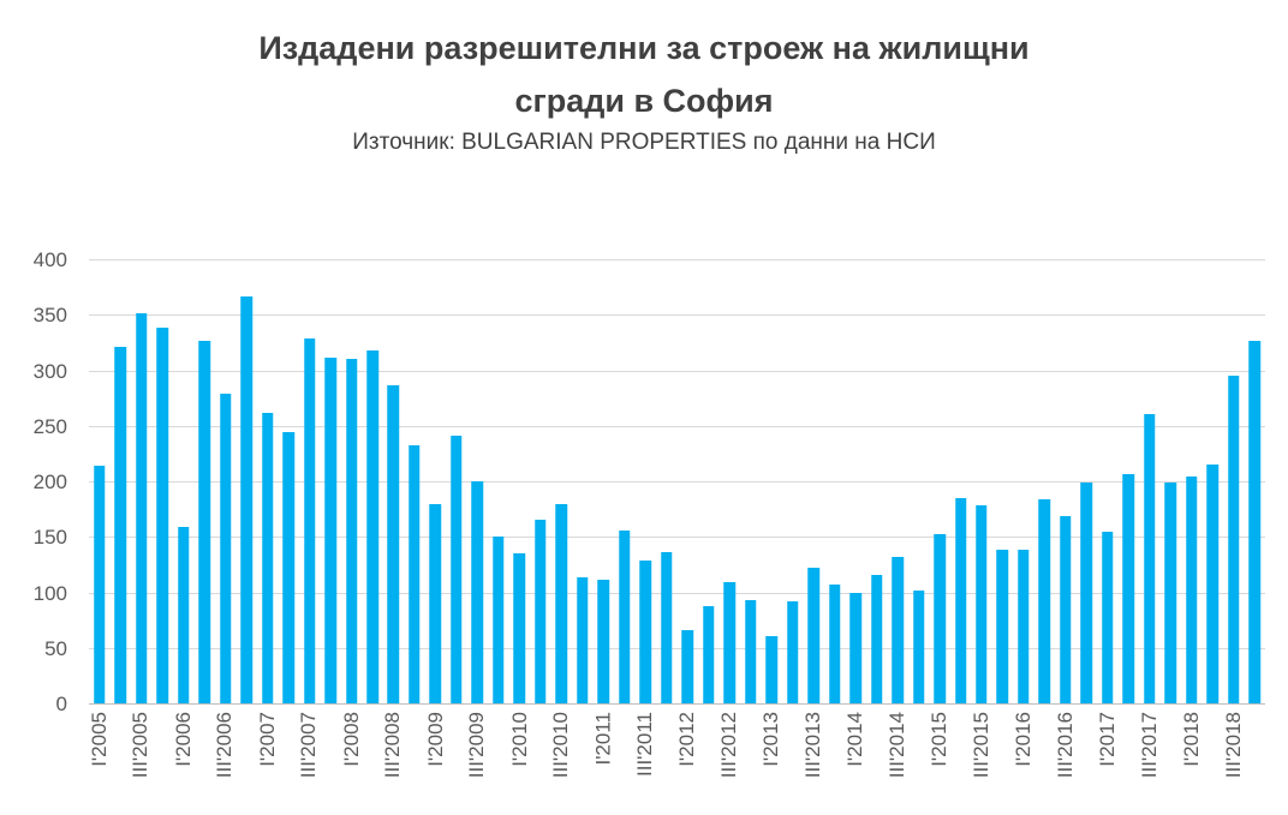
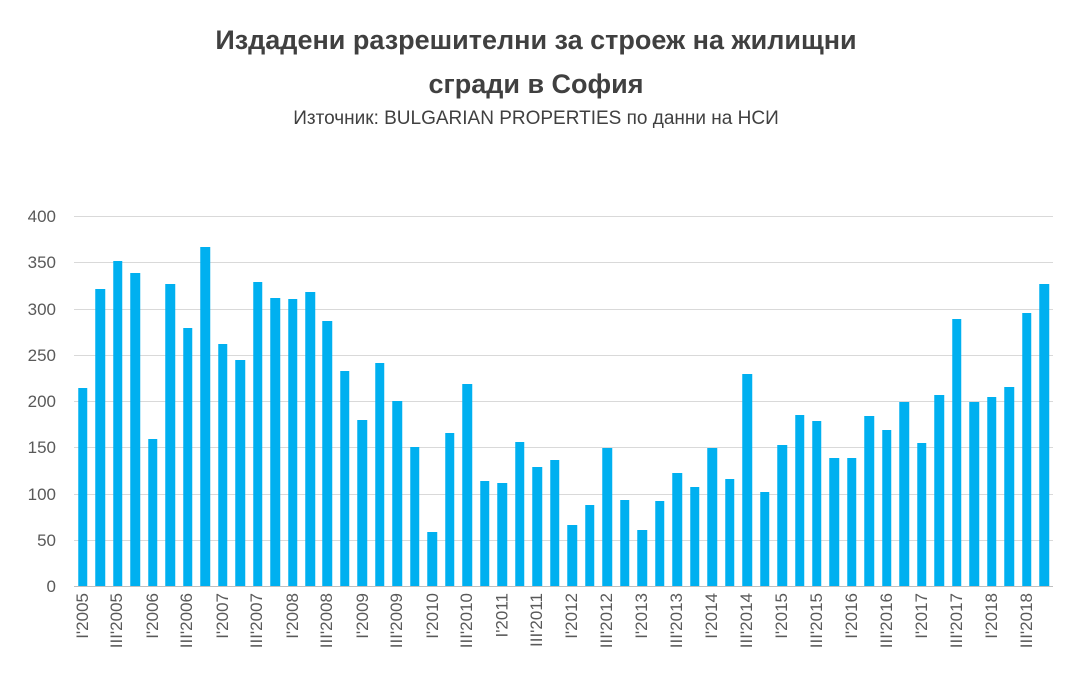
I'2010: 140 -> 60
III'2010: 180 -> 220
III'2012: 110 -> 150
I'2014: 100 -> 150
III'2014: 130 -> 230
III'2017: 260 -> 290
